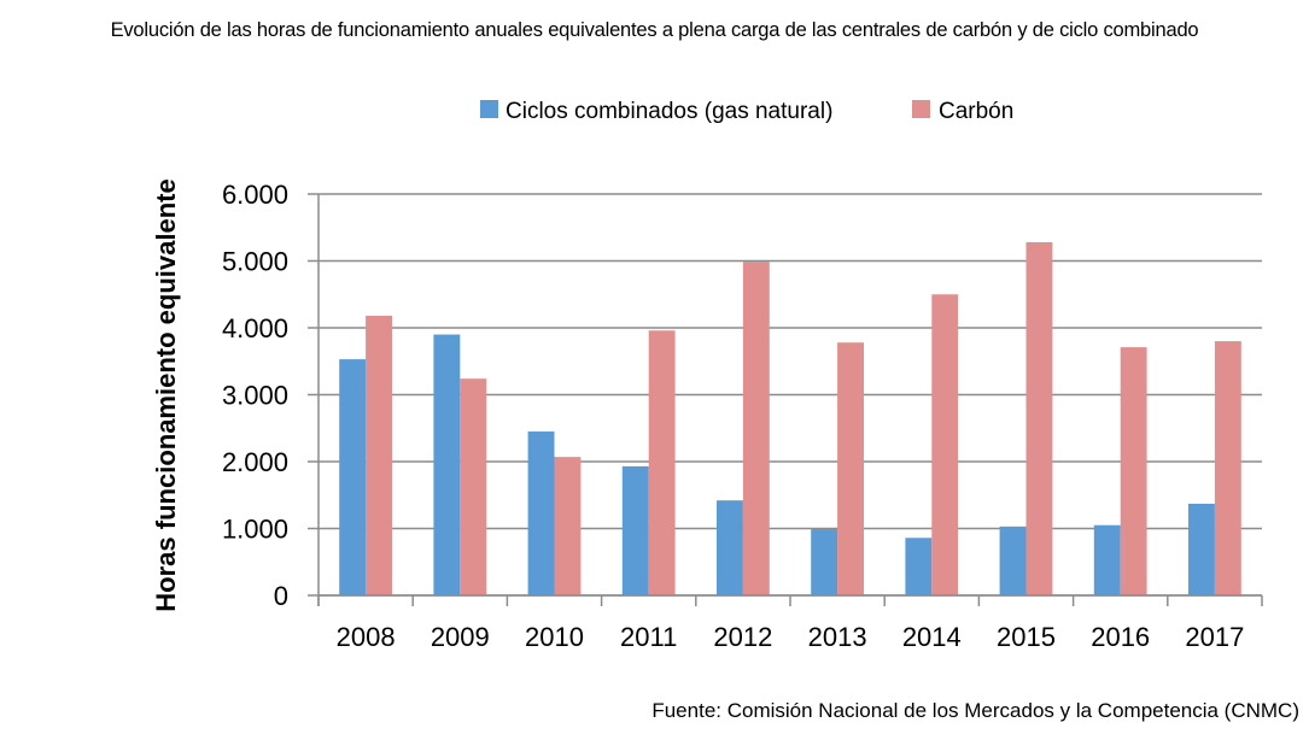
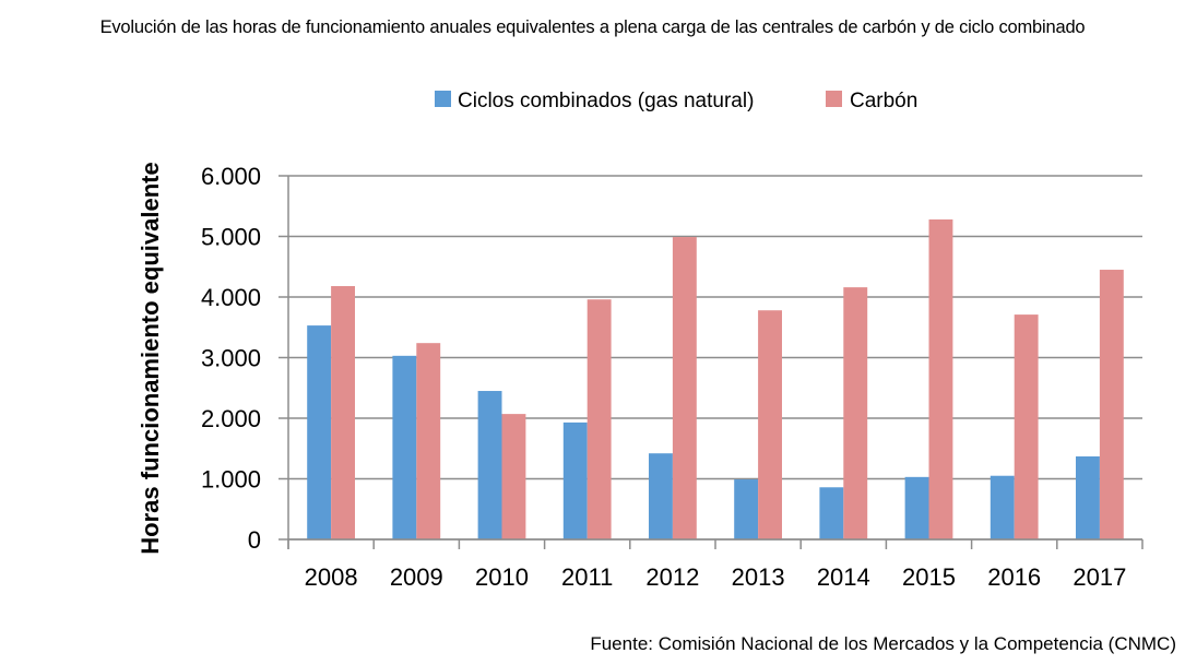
Ciclos combinados (gas natural)/2009: 3900 -> 3000
Carbón/2014: 4500 -> 4200
Carbón/2017: 3800 -> 4400
